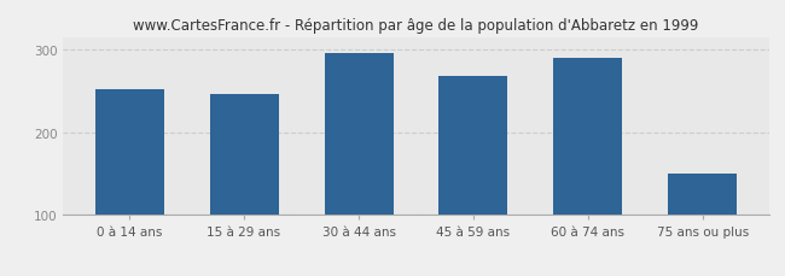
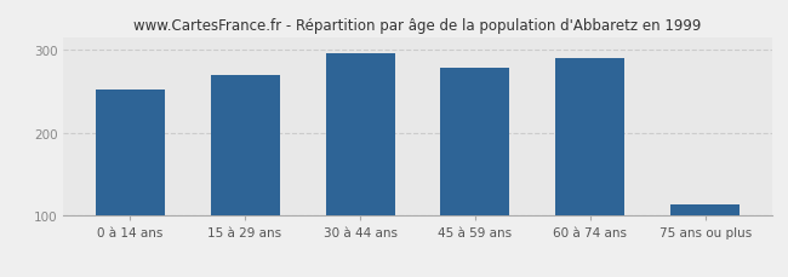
15 à 29 ans: 246 -> 270
45 à 59 ans: 268 -> 279
75 ans ou plus: 150 -> 113
